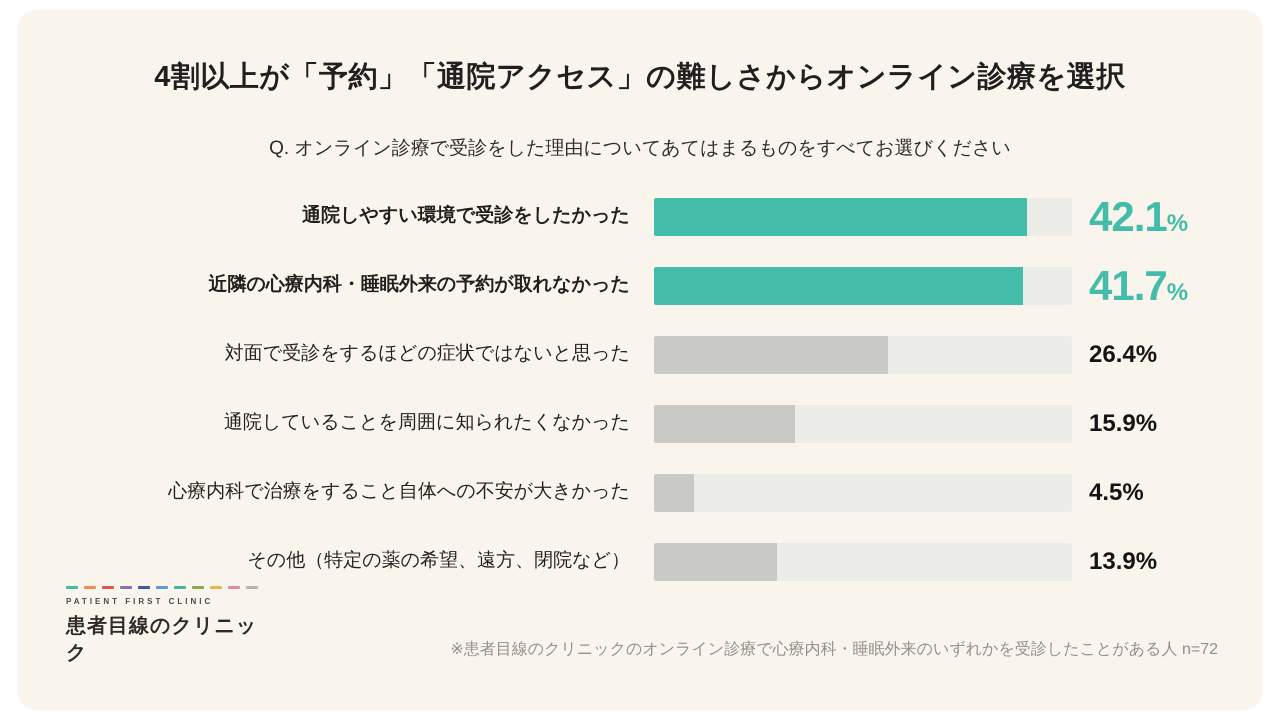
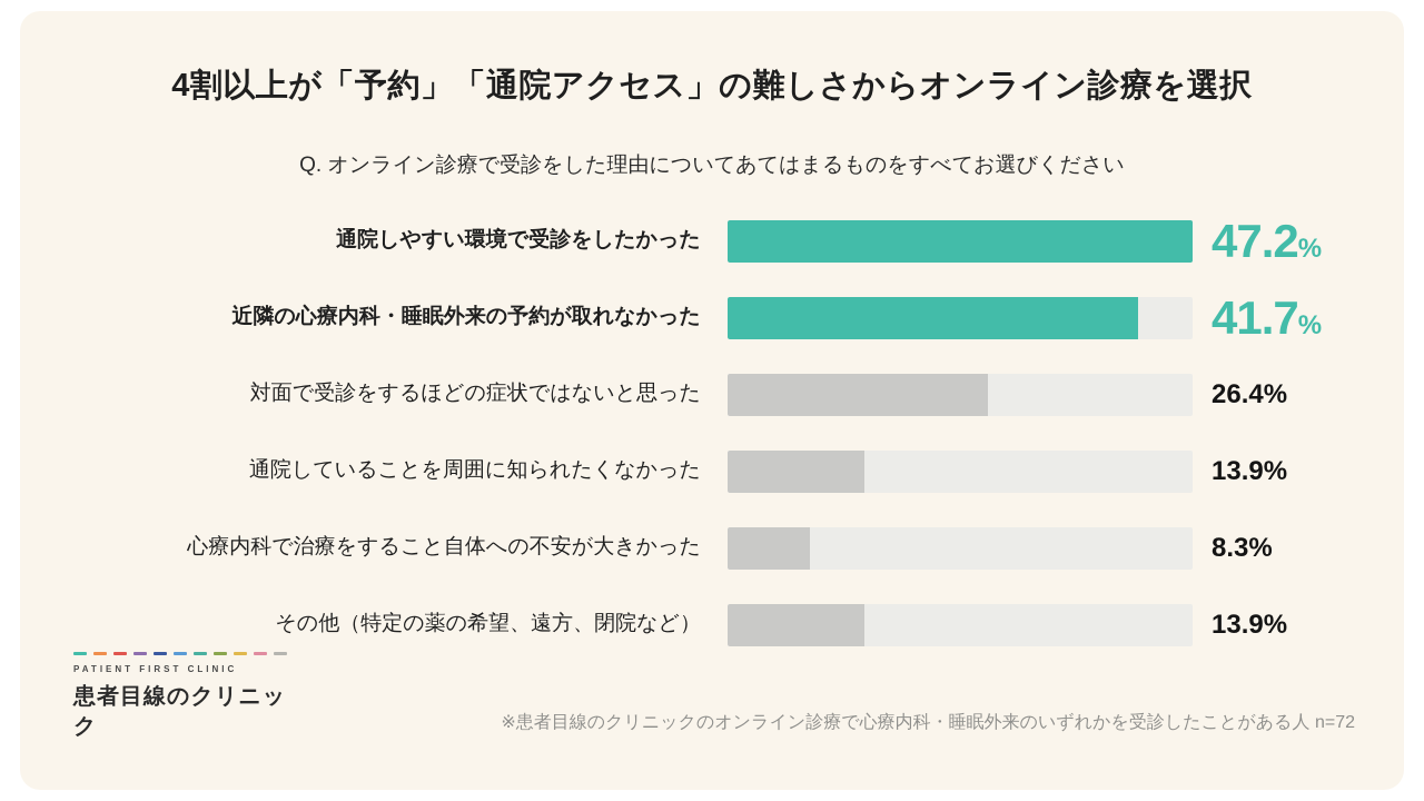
通院しやすい環境で受診をしたかった: 42.1 -> 47.2
通院していることを周囲に知られたくなかった: 15.9 -> 13.9
心療内科で治療をすること自体への不安が大きかった: 4.5 -> 8.3
